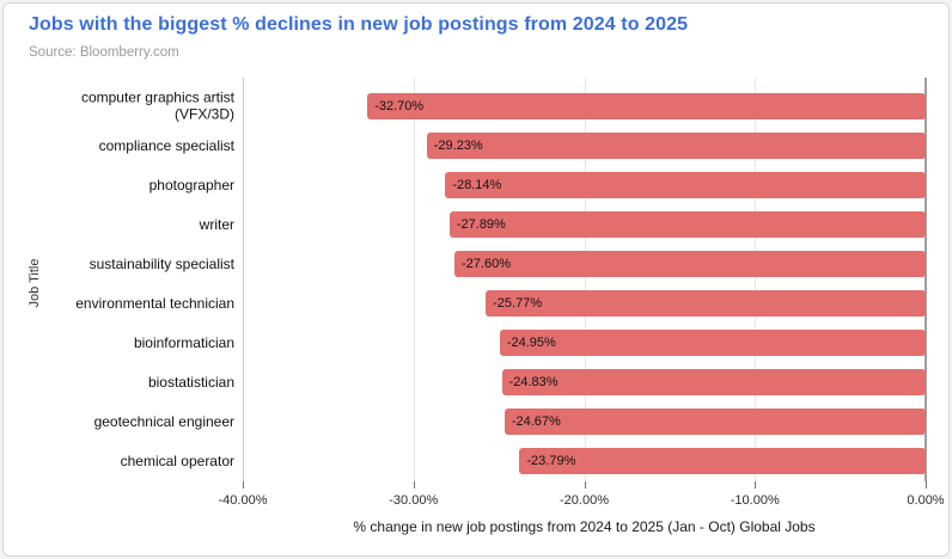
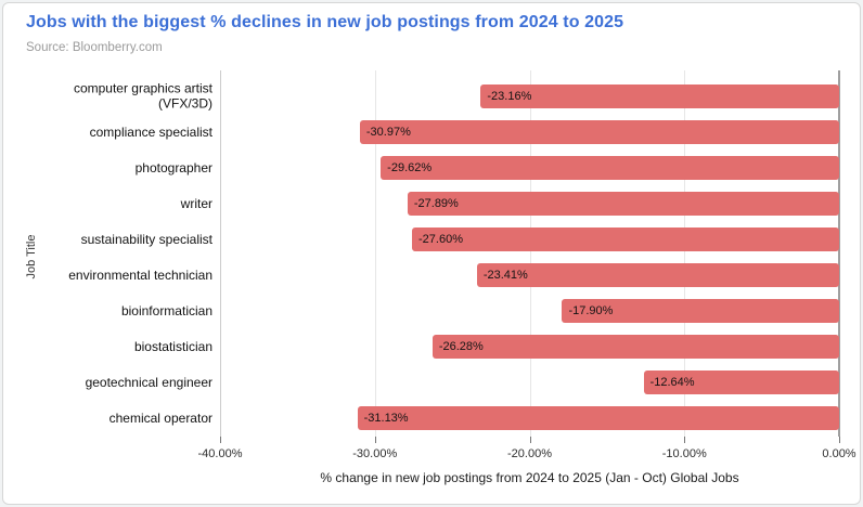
computer graphics artist (VFX/3D): -32.70% -> -23.16%
compliance specialist: -29.23% -> -30.97%
photographer: -28.14% -> -29.62%
environmental technician: -25.77% -> -23.41%
bioinformatician: -24.95% -> -17.90%
biostatistician: -24.83% -> -26.28%
geotechnical engineer: -24.67% -> -12.64%
chemical operator: -23.79% -> -31.13%
